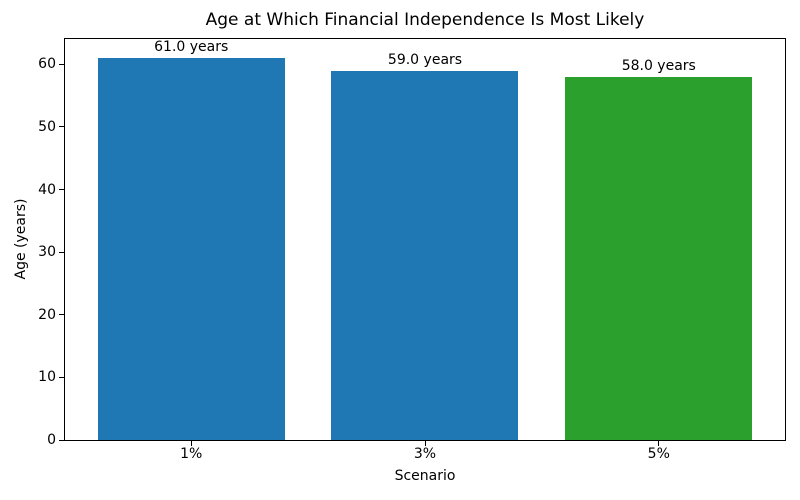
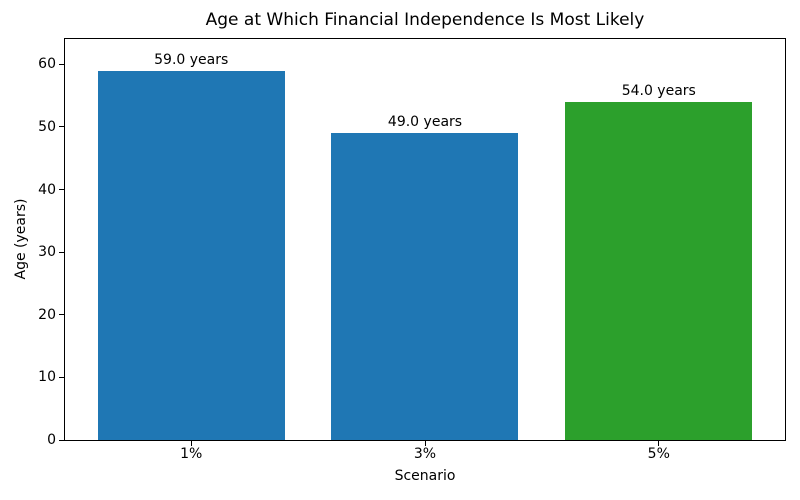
1%: 61.0 -> 59.0
3%: 59.0 -> 49.0
5%: 58.0 -> 54.0
